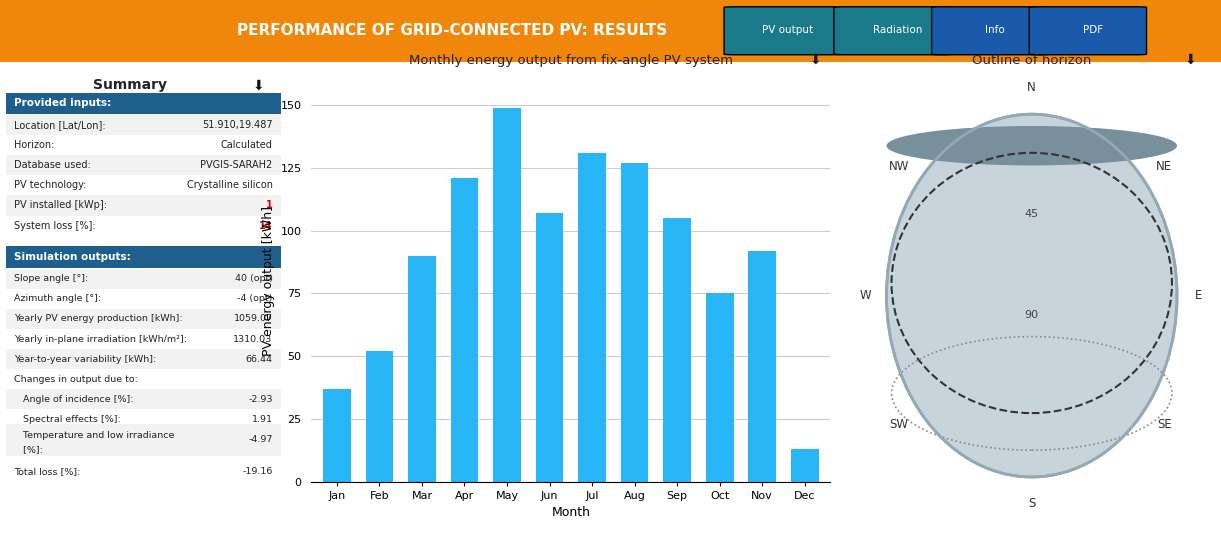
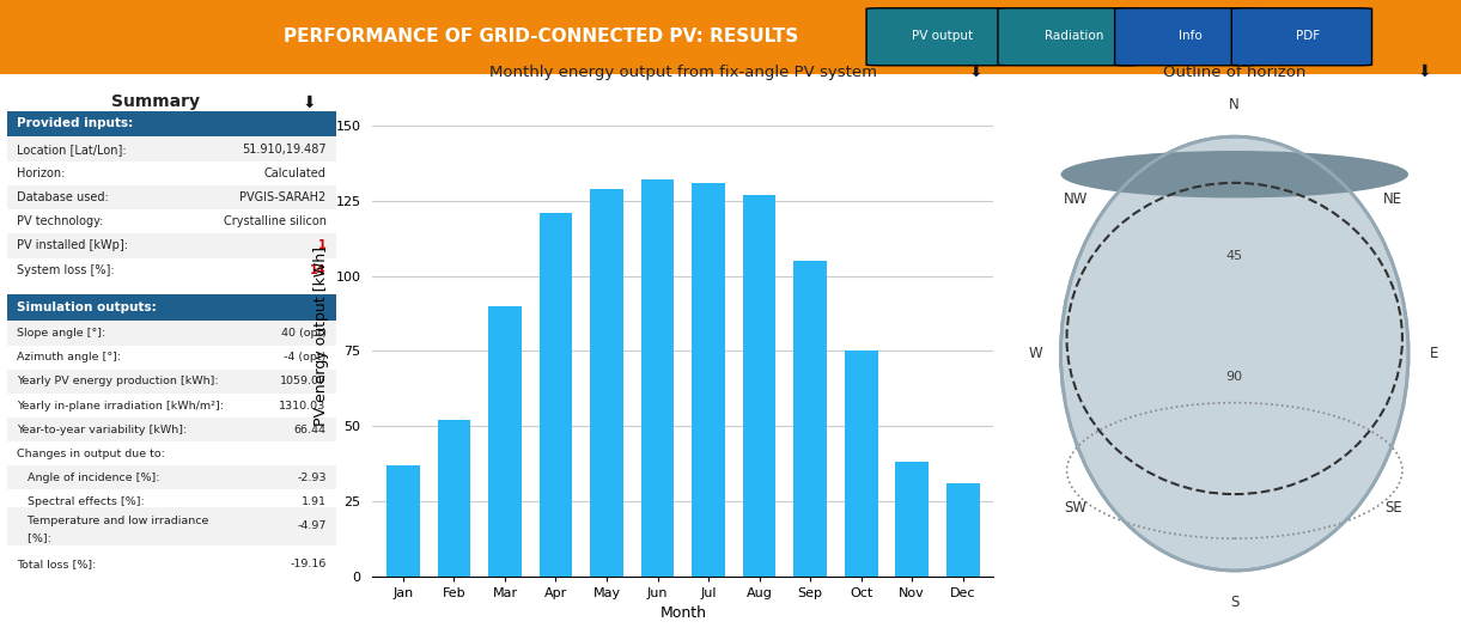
May: 149 -> 129
Jun: 107 -> 132
Nov: 92 -> 38
Dec: 13 -> 31
